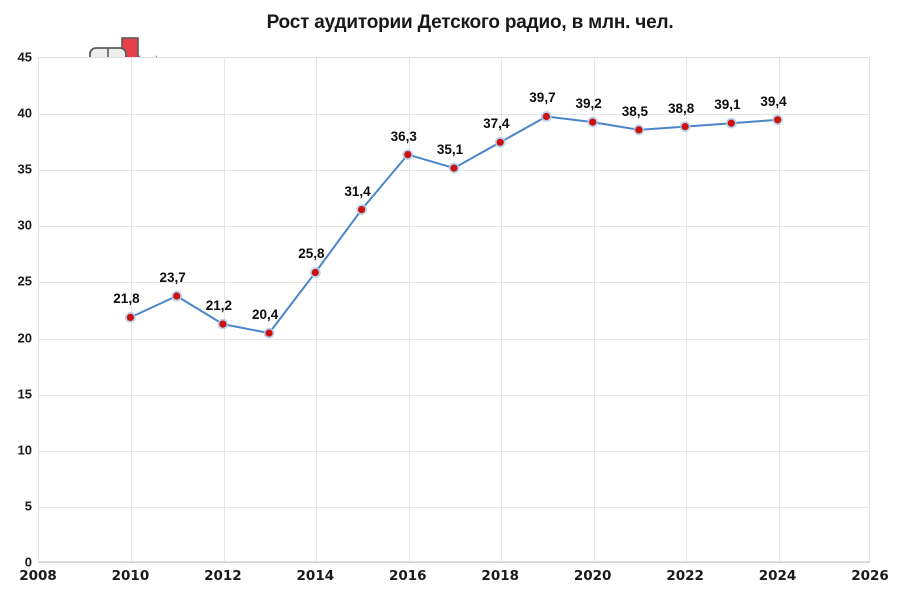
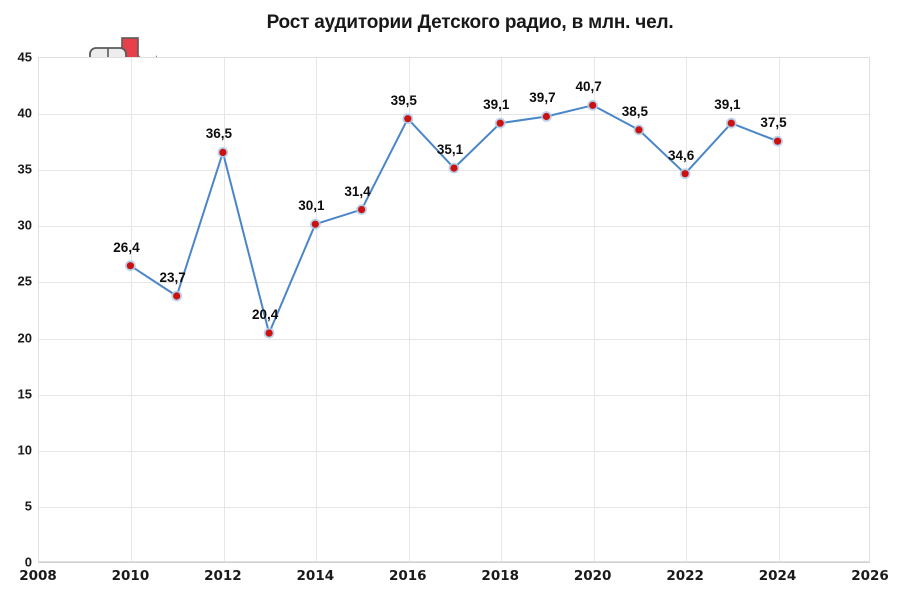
2010: 21,8 -> 26,4
2012: 21,2 -> 36,5
2014: 25,8 -> 30,1
2016: 36,3 -> 39,5
2018: 37,4 -> 39,1
2020: 39,2 -> 40,7
2022: 38,8 -> 34,6
2024: 39,4 -> 37,5
